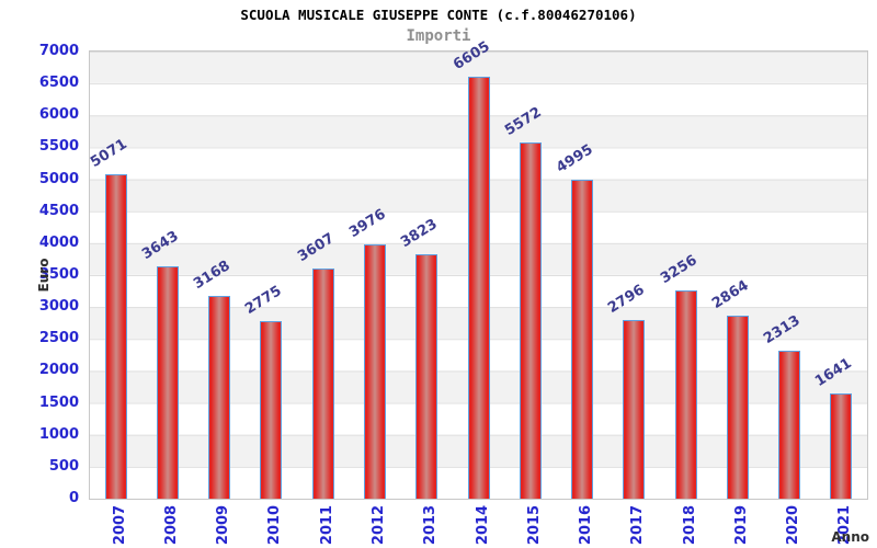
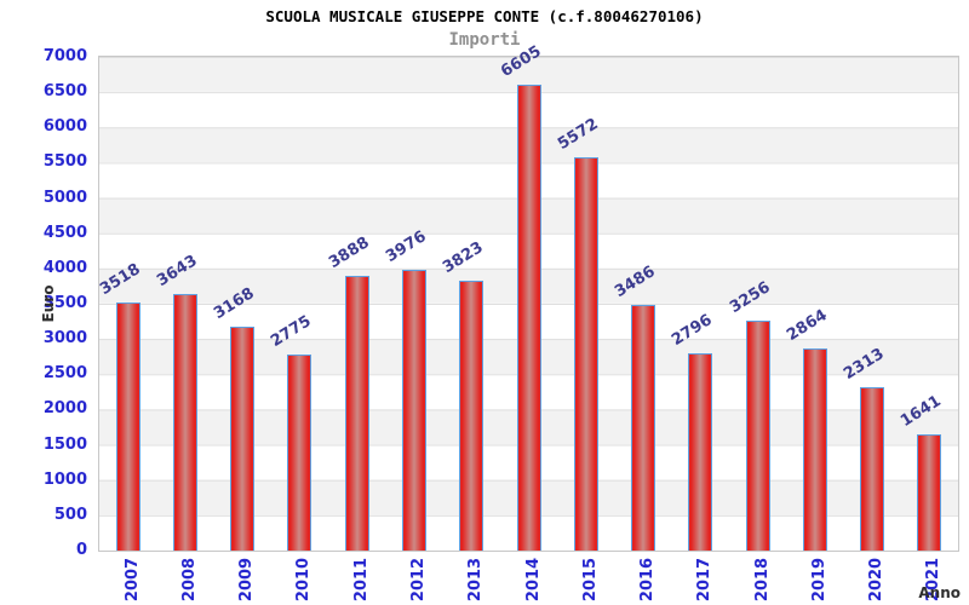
2007: 5071 -> 3518
2011: 3607 -> 3888
2016: 4995 -> 3486
